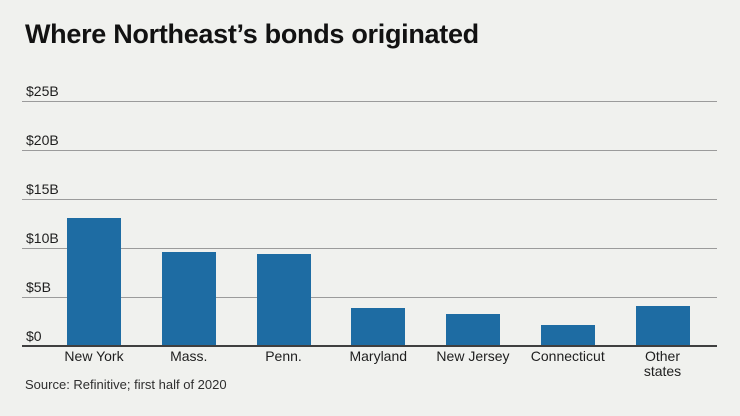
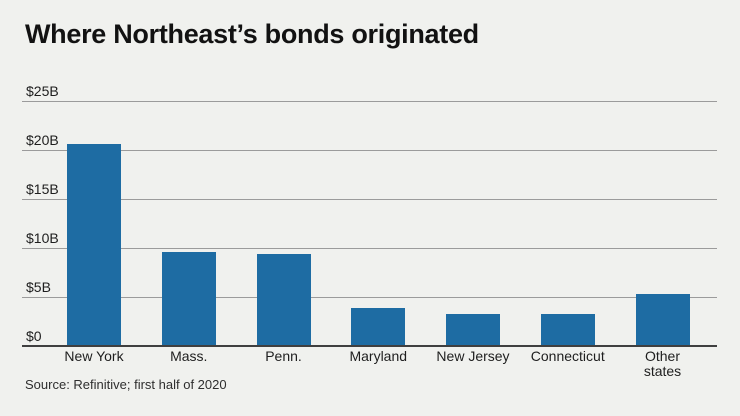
New York: $13B -> $21B
Connecticut: $2B -> $3B
Other states: $4B -> $5B
